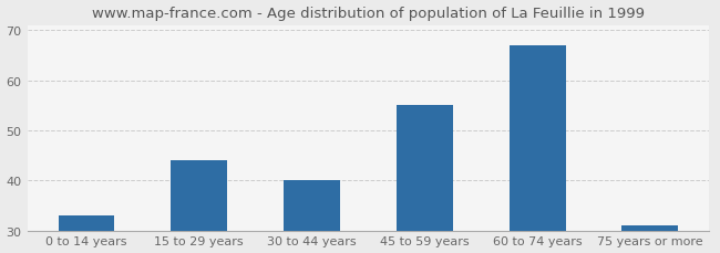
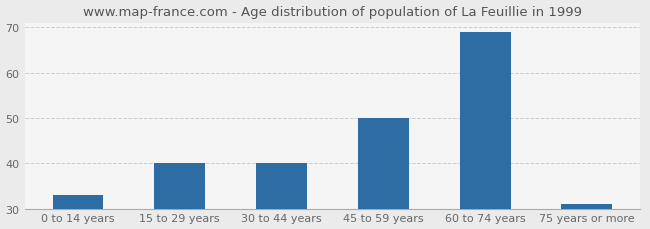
15 to 29 years: 44 -> 40
45 to 59 years: 55 -> 50
60 to 74 years: 67 -> 69
